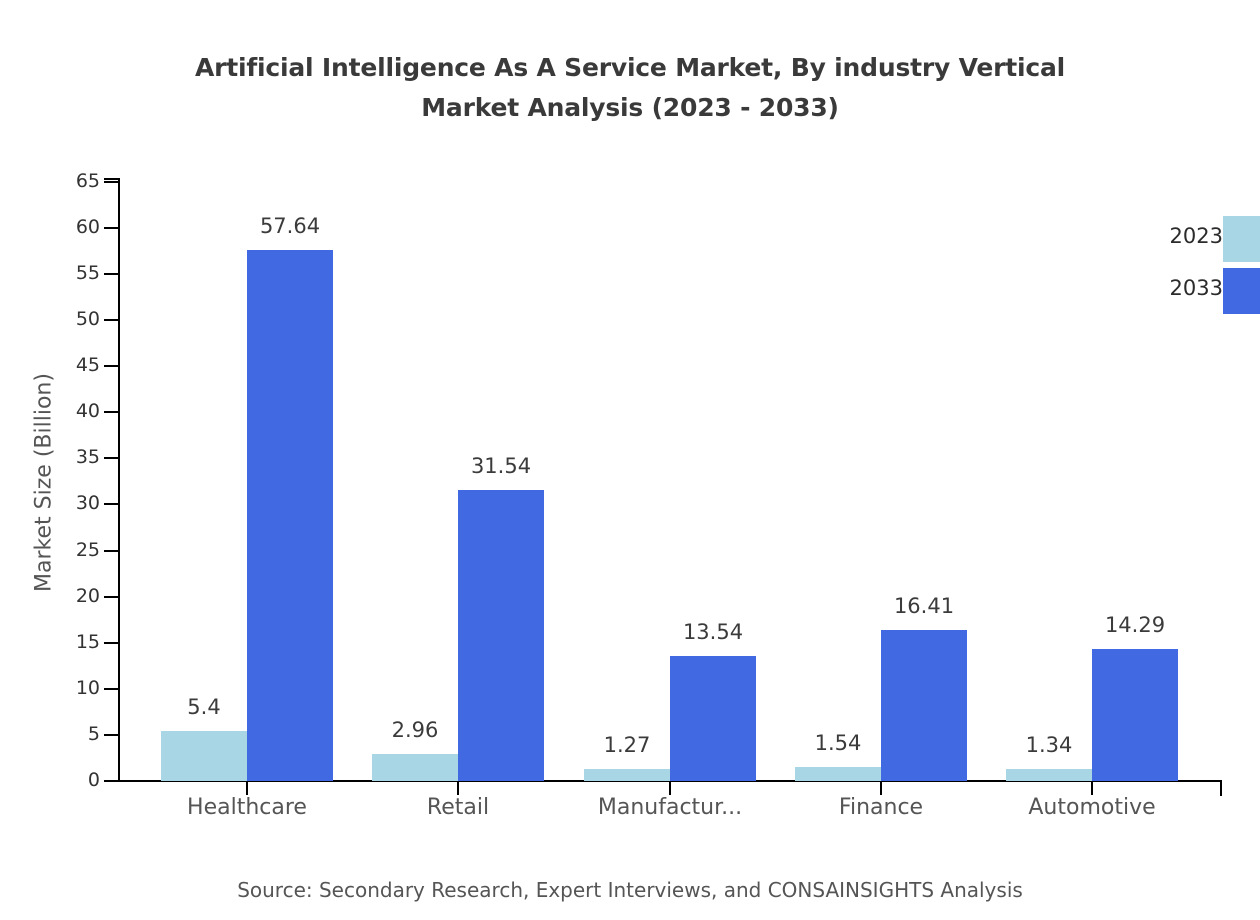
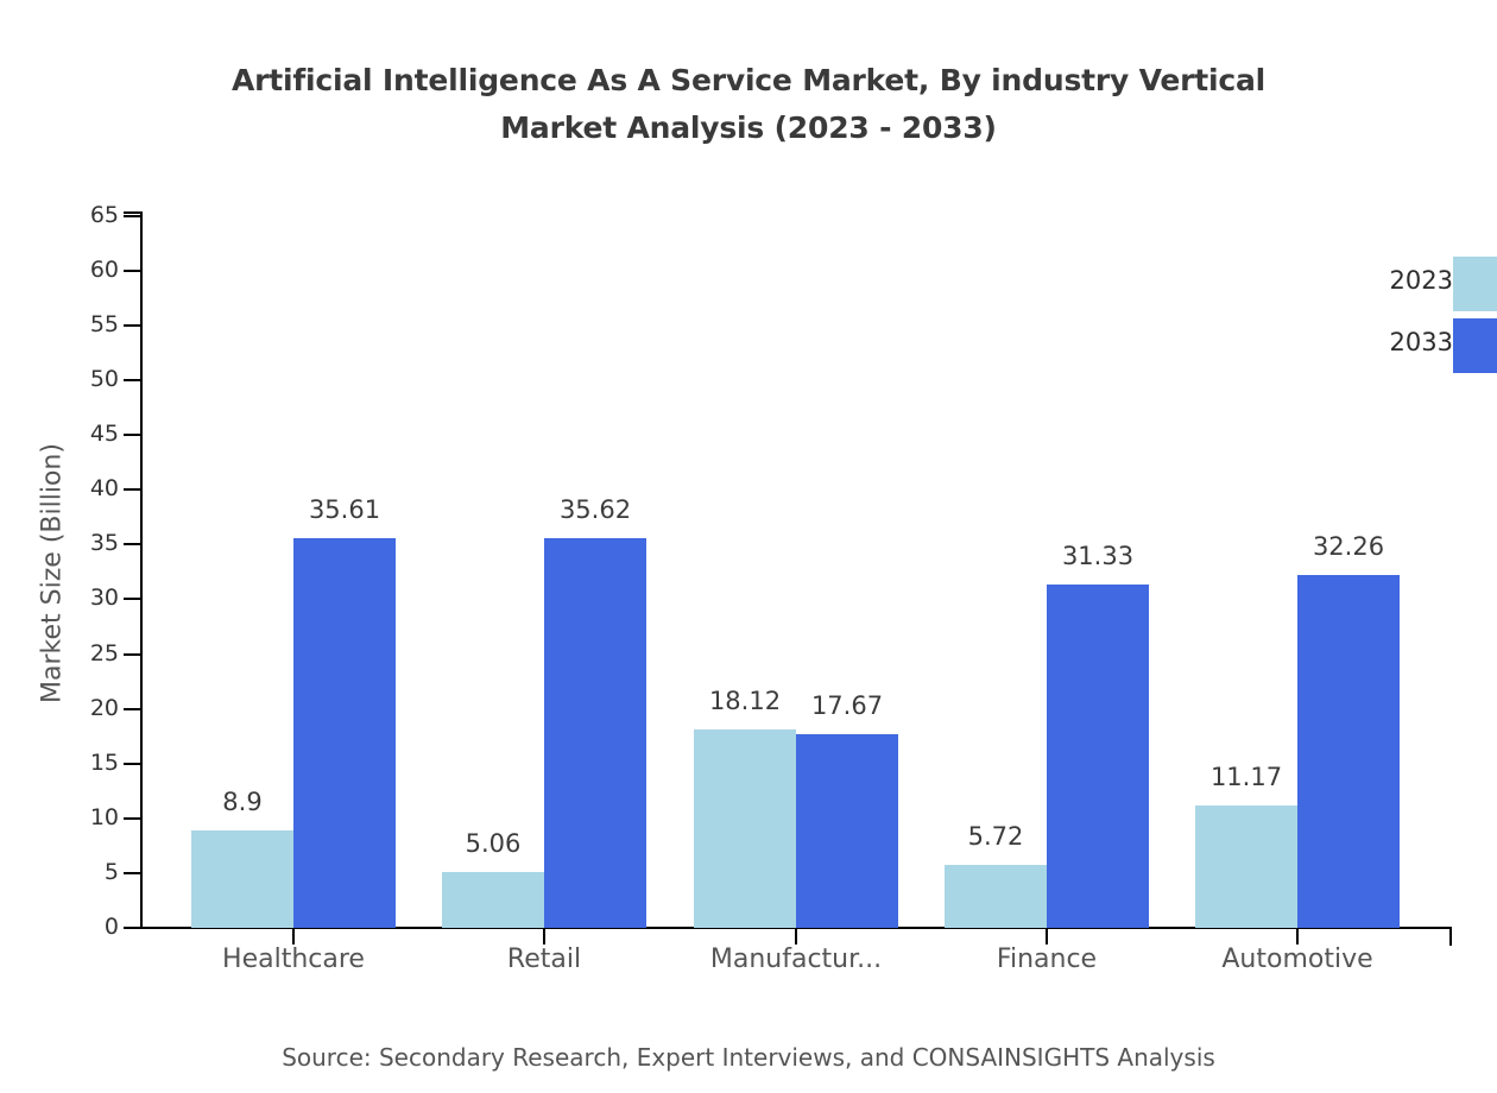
2023/Healthcare: 5.4 -> 8.9
2033/Healthcare: 57.64 -> 35.61
2023/Retail: 2.96 -> 5.06
2033/Retail: 31.54 -> 35.62
2023/Manufactur...: 1.27 -> 18.12
2033/Manufactur...: 13.54 -> 17.67
2023/Finance: 1.54 -> 5.72
2033/Finance: 16.41 -> 31.33
2023/Automotive: 1.34 -> 11.17
2033/Automotive: 14.29 -> 32.26
